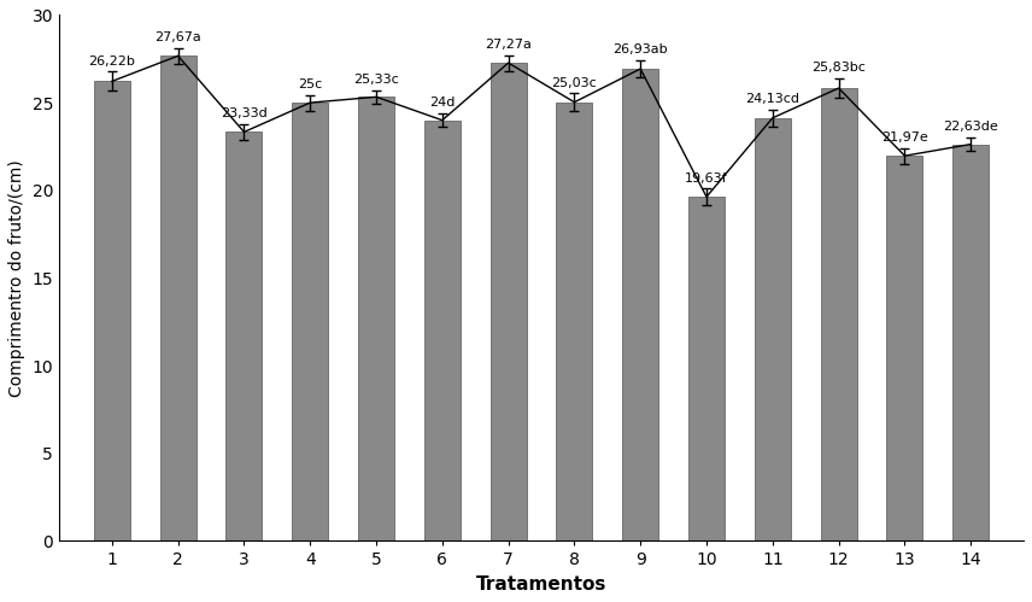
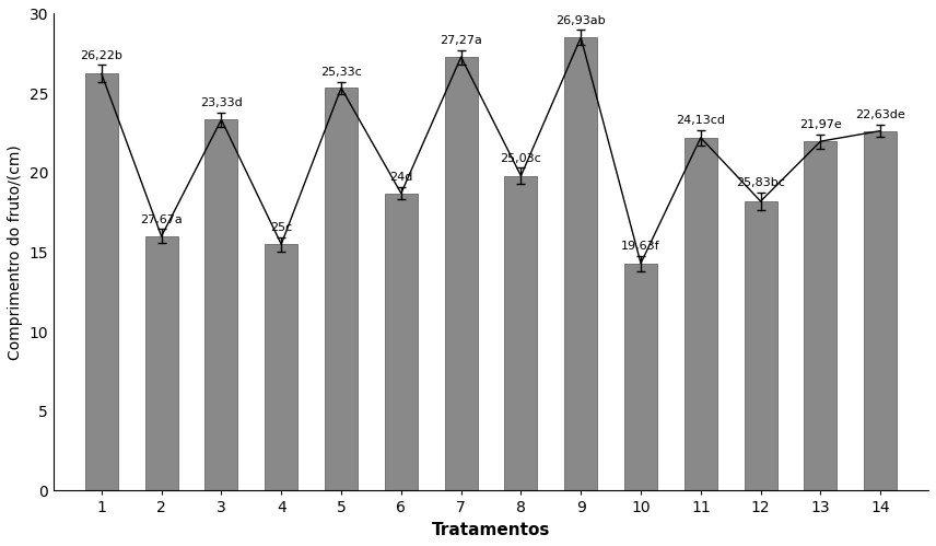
2: 27.7 -> 16.0
4: 25.0 -> 15.5
6: 24.0 -> 18.7
8: 25.0 -> 19.8
9: 26.9 -> 28.5
10: 19.6 -> 14.3
11: 24.1 -> 22.2
12: 25.8 -> 18.2
